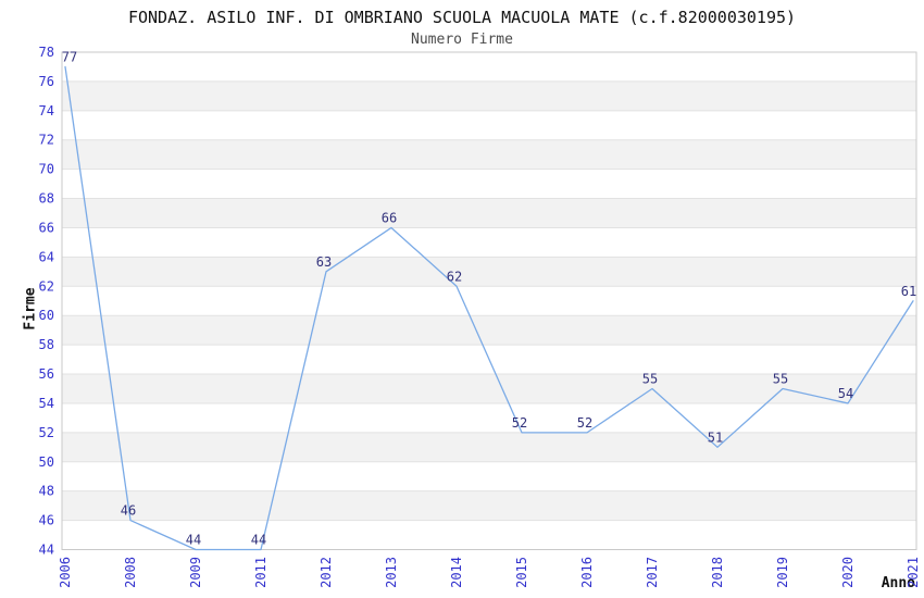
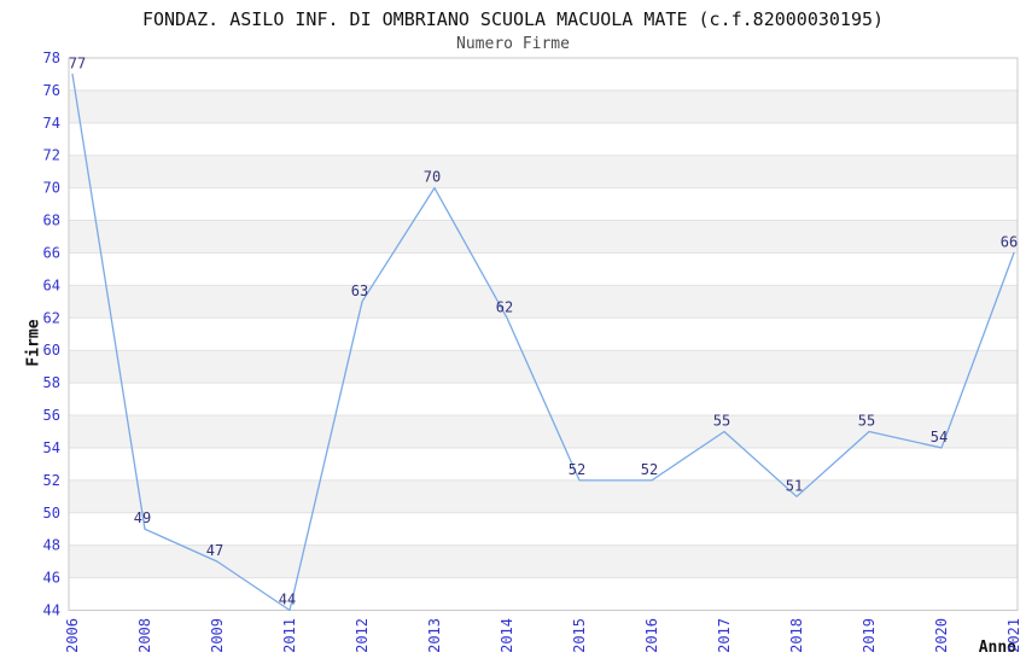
2008: 46 -> 49
2009: 44 -> 47
2013: 66 -> 70
2021: 61 -> 66
